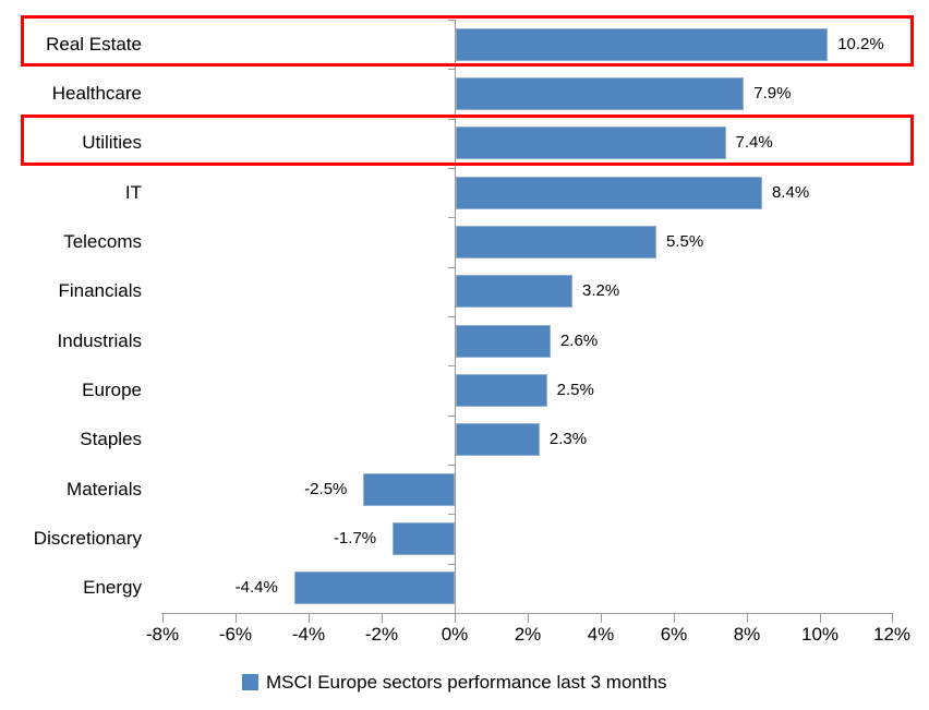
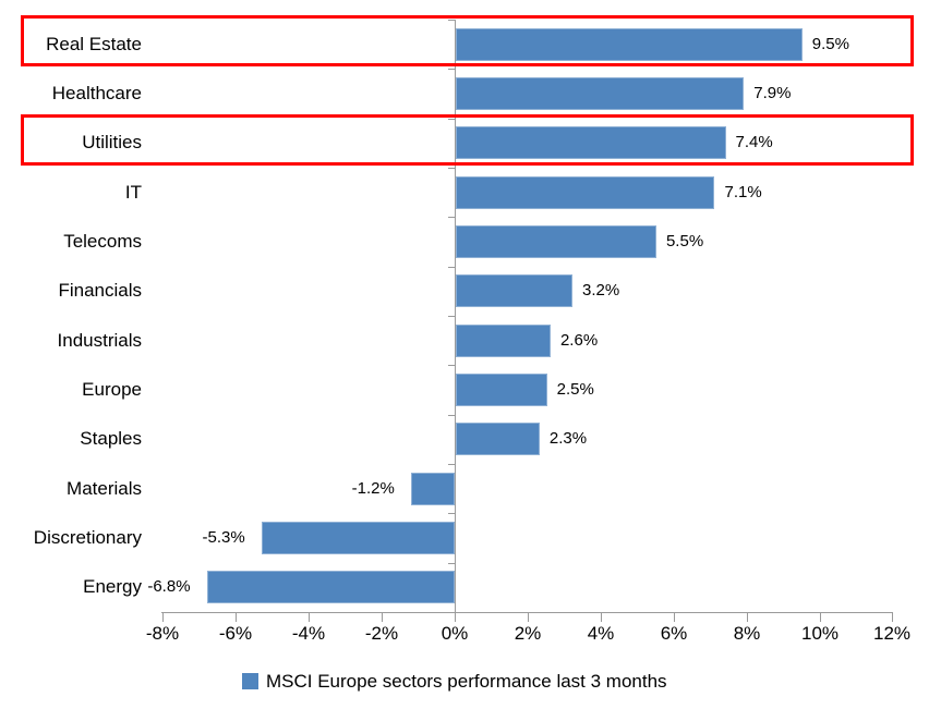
Real Estate: 10.2% -> 9.5%
IT: 8.4% -> 7.1%
Materials: -2.5% -> -1.2%
Discretionary: -1.7% -> -5.3%
Energy: -4.4% -> -6.8%
